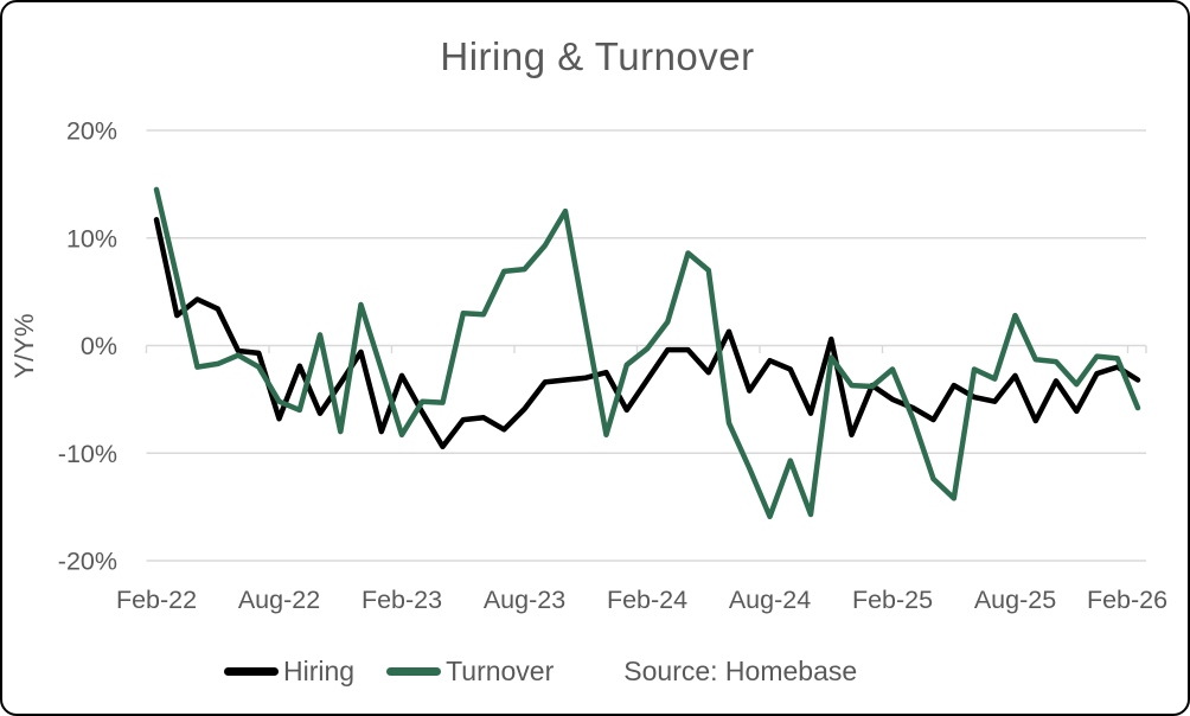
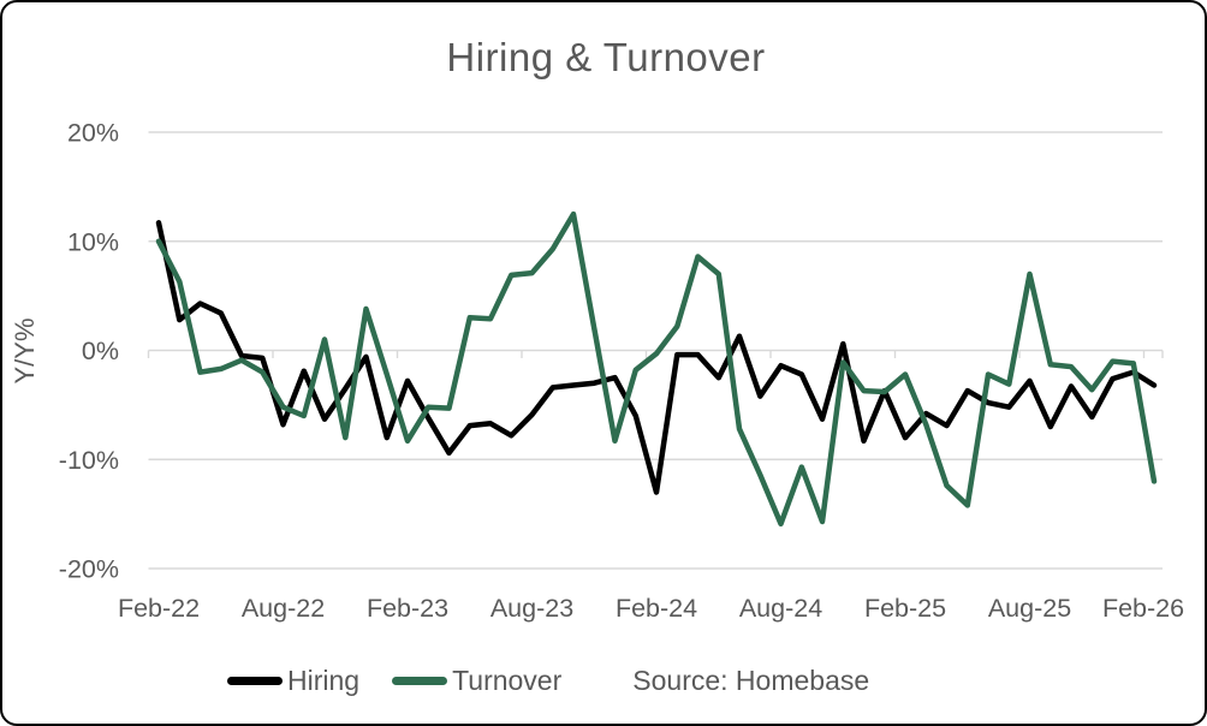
Turnover/Feb-22: 14% -> 10%
Hiring/Feb-24: -3% -> -13%
Hiring/Feb-25: -5% -> -8%
Turnover/Aug-25: 3% -> 7%
Turnover/Feb-26: -6% -> -12%
